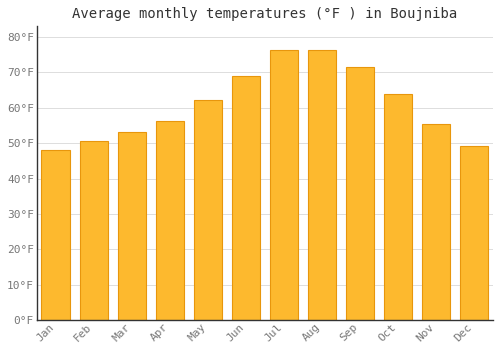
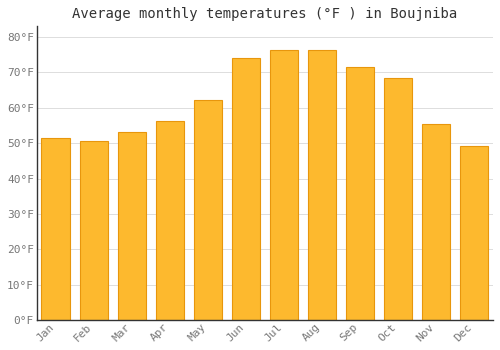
Jan: 48.2°F -> 51.5°F
Jun: 69.1°F -> 74.0°F
Oct: 64.0°F -> 68.5°F
